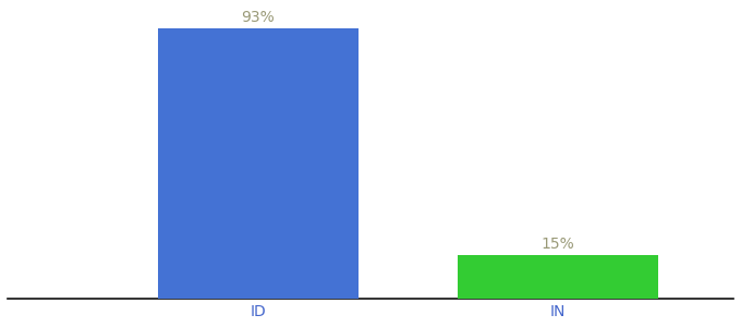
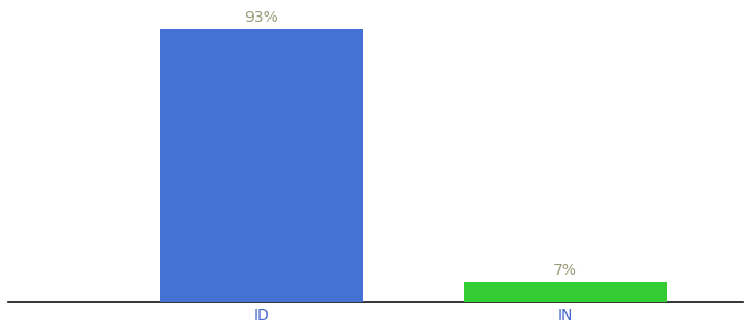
IN: 15% -> 7%
